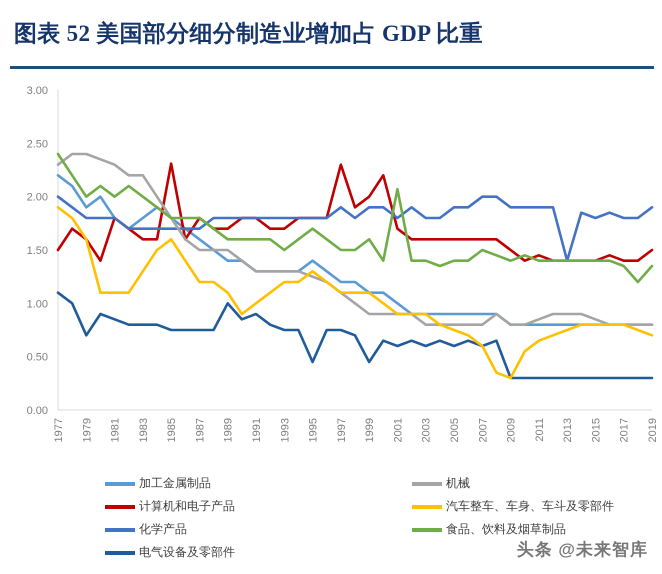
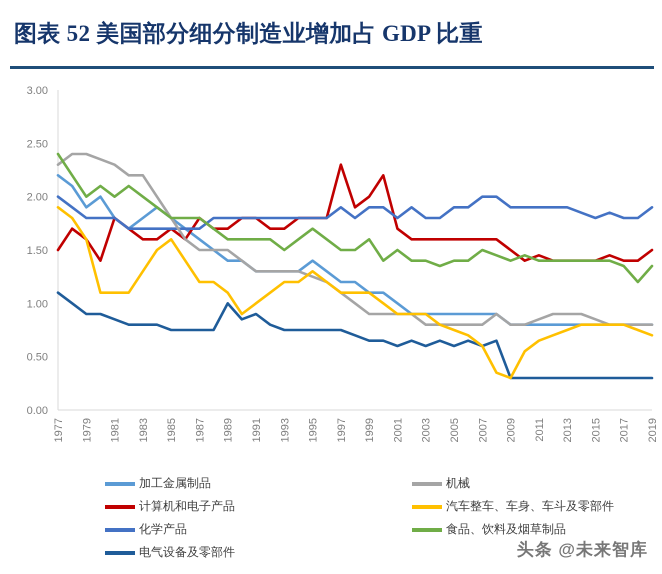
电气设备及零部件/1979: 0.70 -> 0.90
计算机和电子产品/1985: 2.31 -> 1.70
电气设备及零部件/1995: 0.45 -> 0.75
电气设备及零部件/1999: 0.45 -> 0.65
食品、饮料及烟草制品/2001: 2.07 -> 1.50
化学产品/2013: 1.40 -> 1.90
